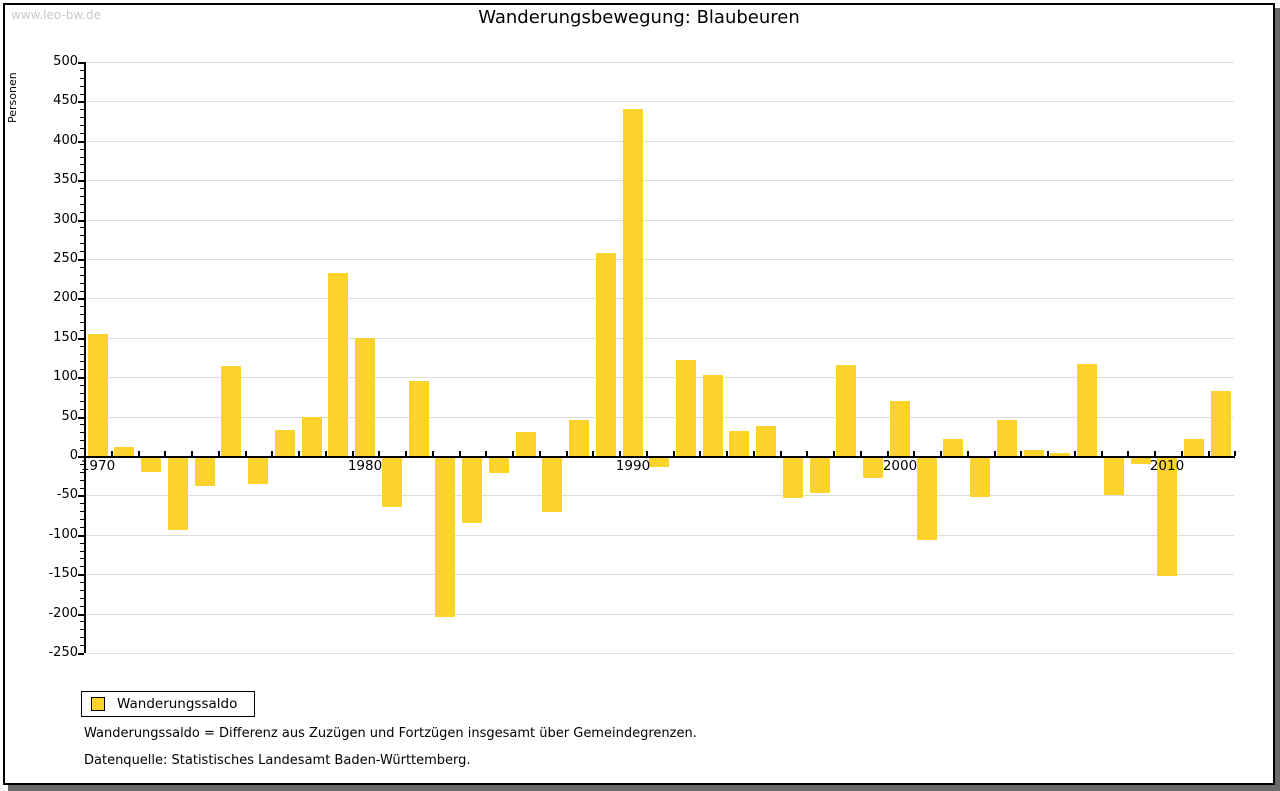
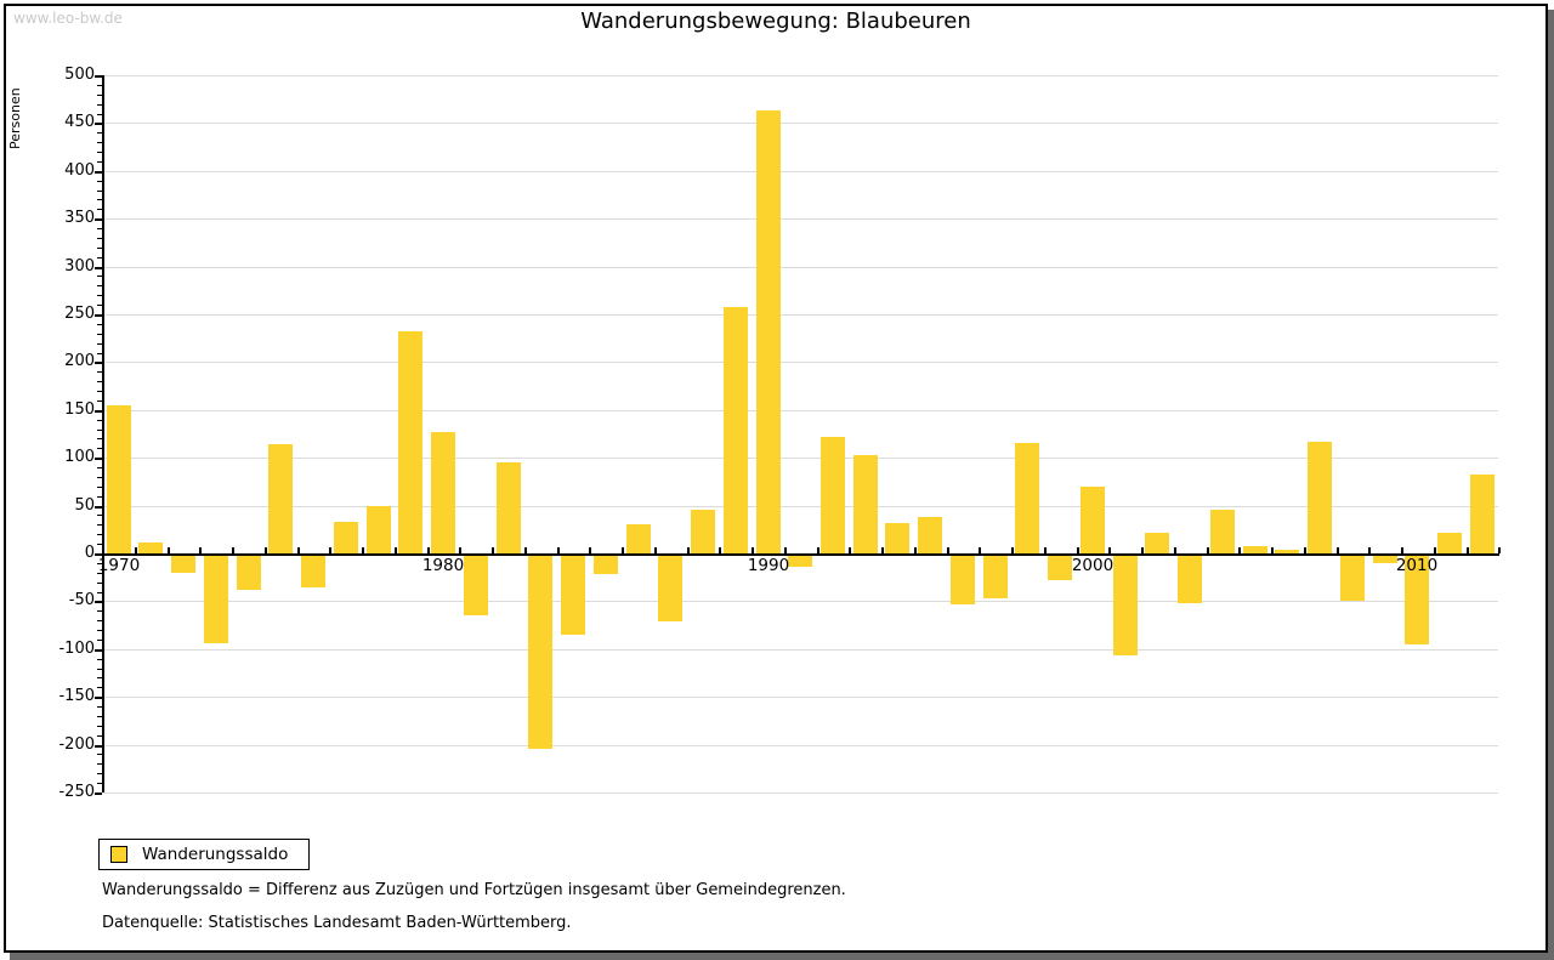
1980: 150 -> 130
1990: 440 -> 460
2010: -150 -> -90
